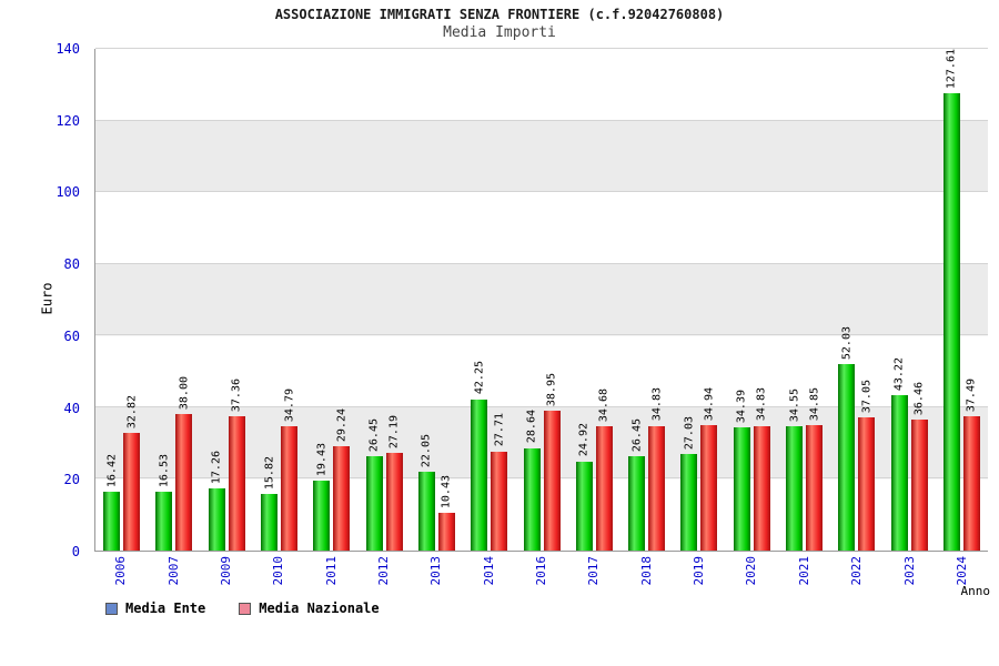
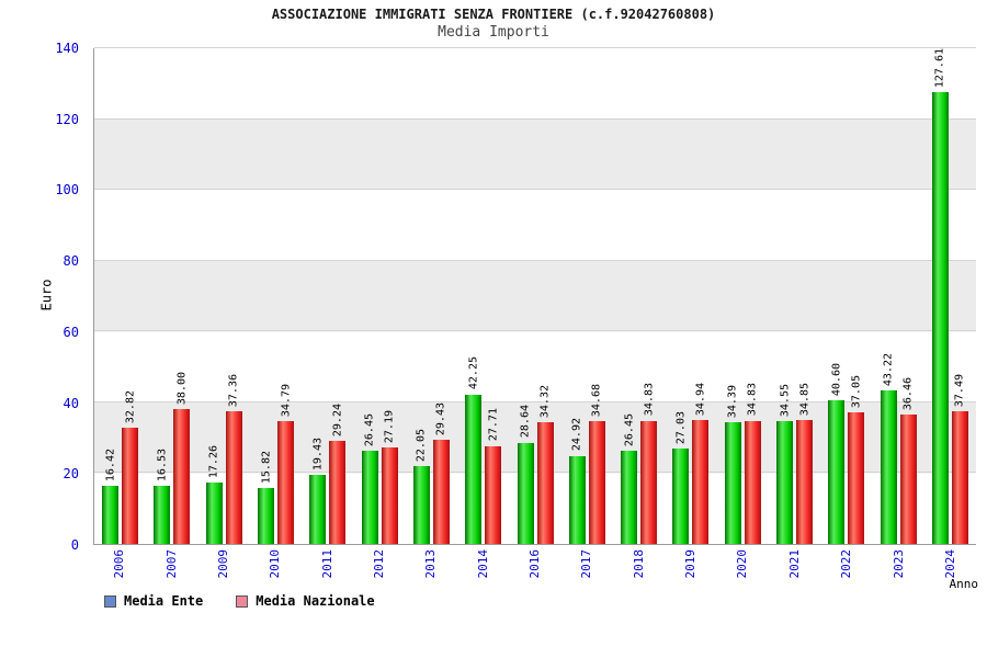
Media Nazionale/2013: 10.43 -> 29.43
Media Nazionale/2016: 38.95 -> 34.32
Media Ente/2022: 52.03 -> 40.60
